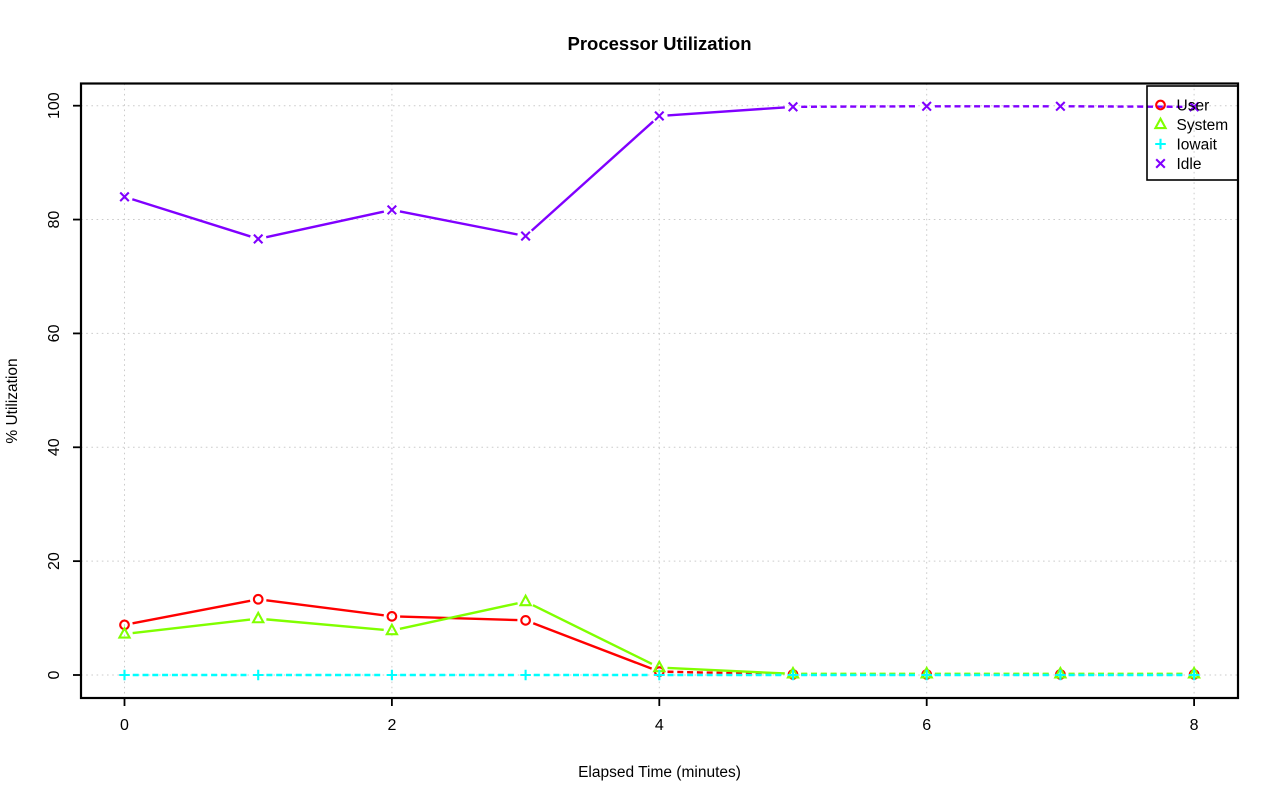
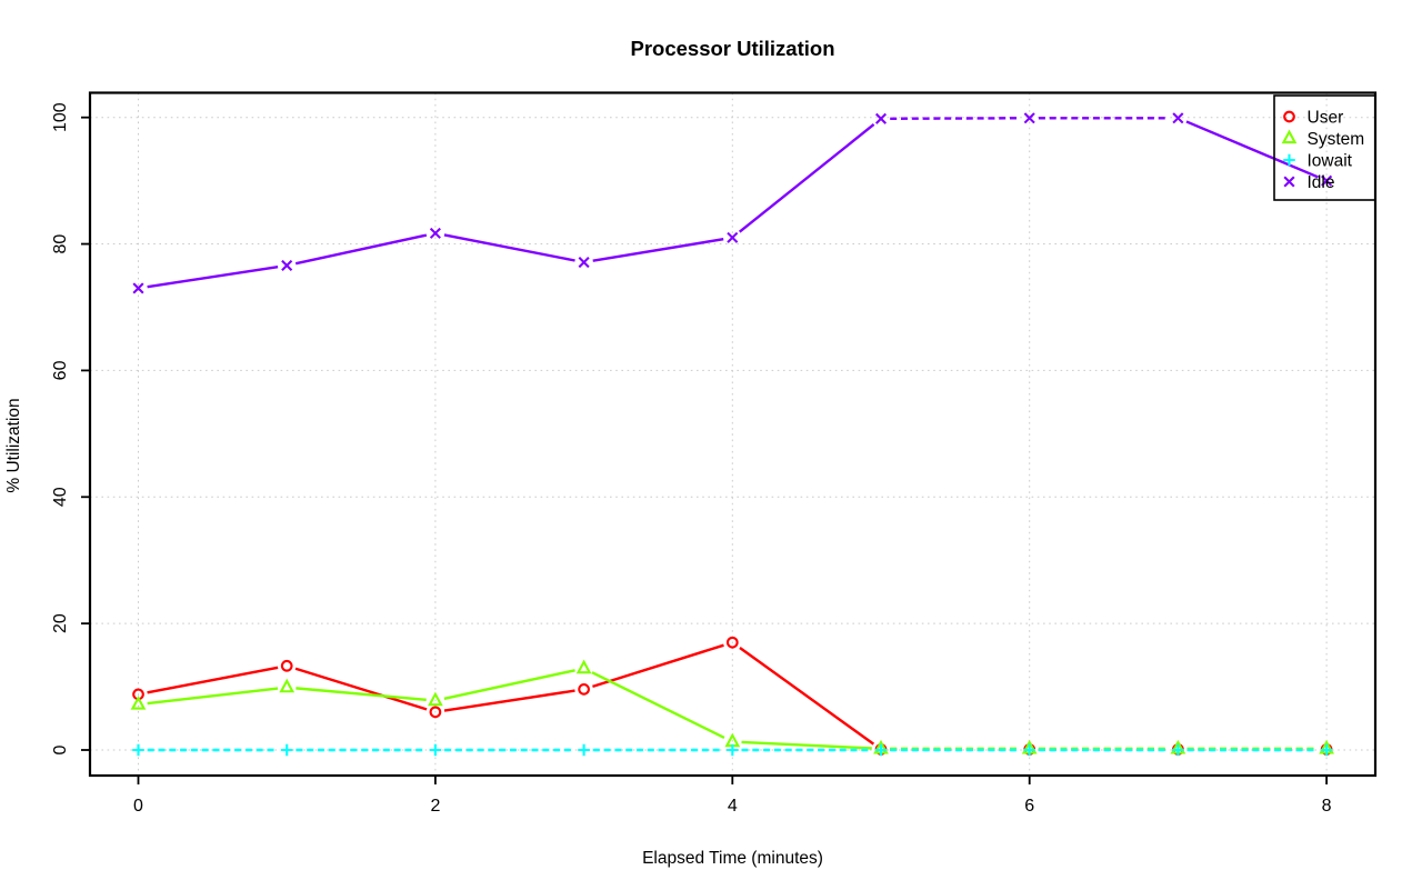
Idle/0: 84 -> 73
User/2: 10 -> 6
User/4: 1 -> 17
Idle/4: 98 -> 81
Idle/8: 100 -> 90
